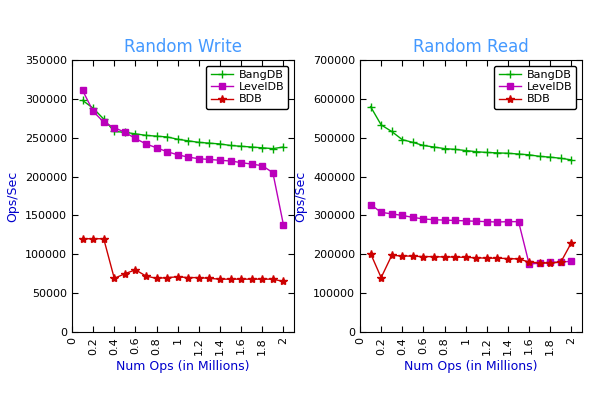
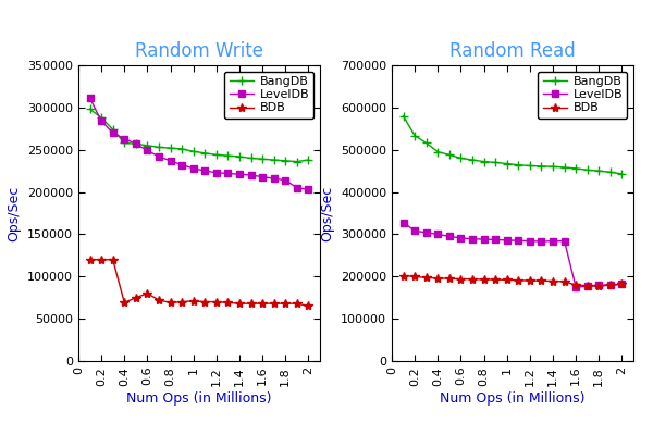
Random Write/LevelDB/2: 138000 -> 203000
Random Read/BDB/0.2: 140000 -> 200000
Random Read/BDB/2: 230000 -> 182000
